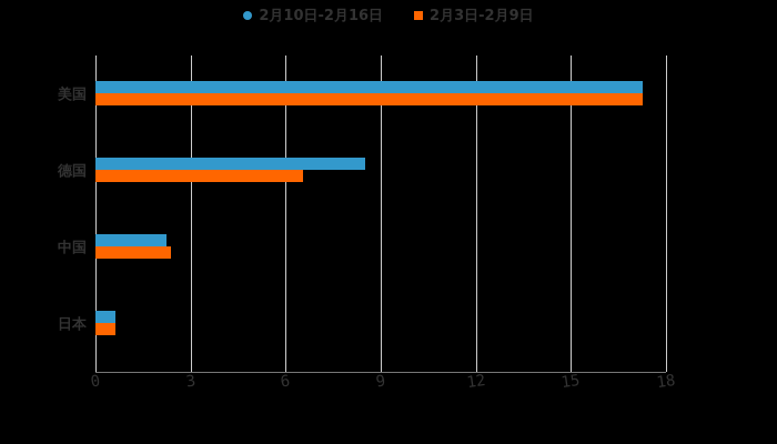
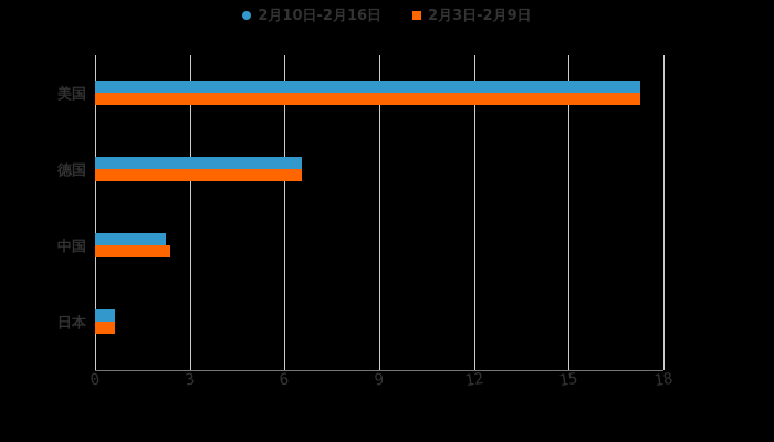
2月10日-2月16日/德国: 8.5 -> 6.5
